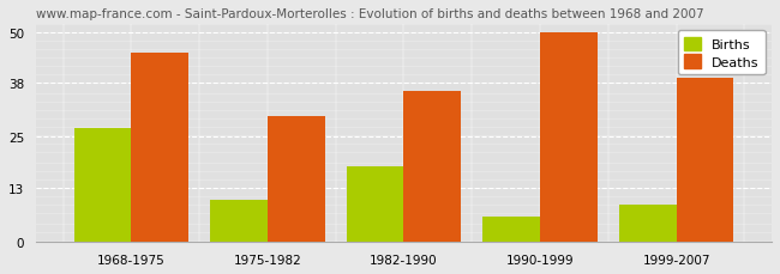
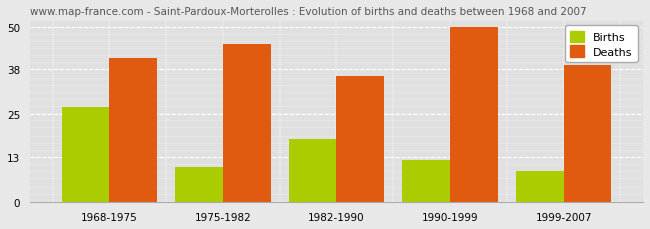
Deaths/1968-1975: 45 -> 41
Deaths/1975-1982: 30 -> 45
Births/1990-1999: 6 -> 12
